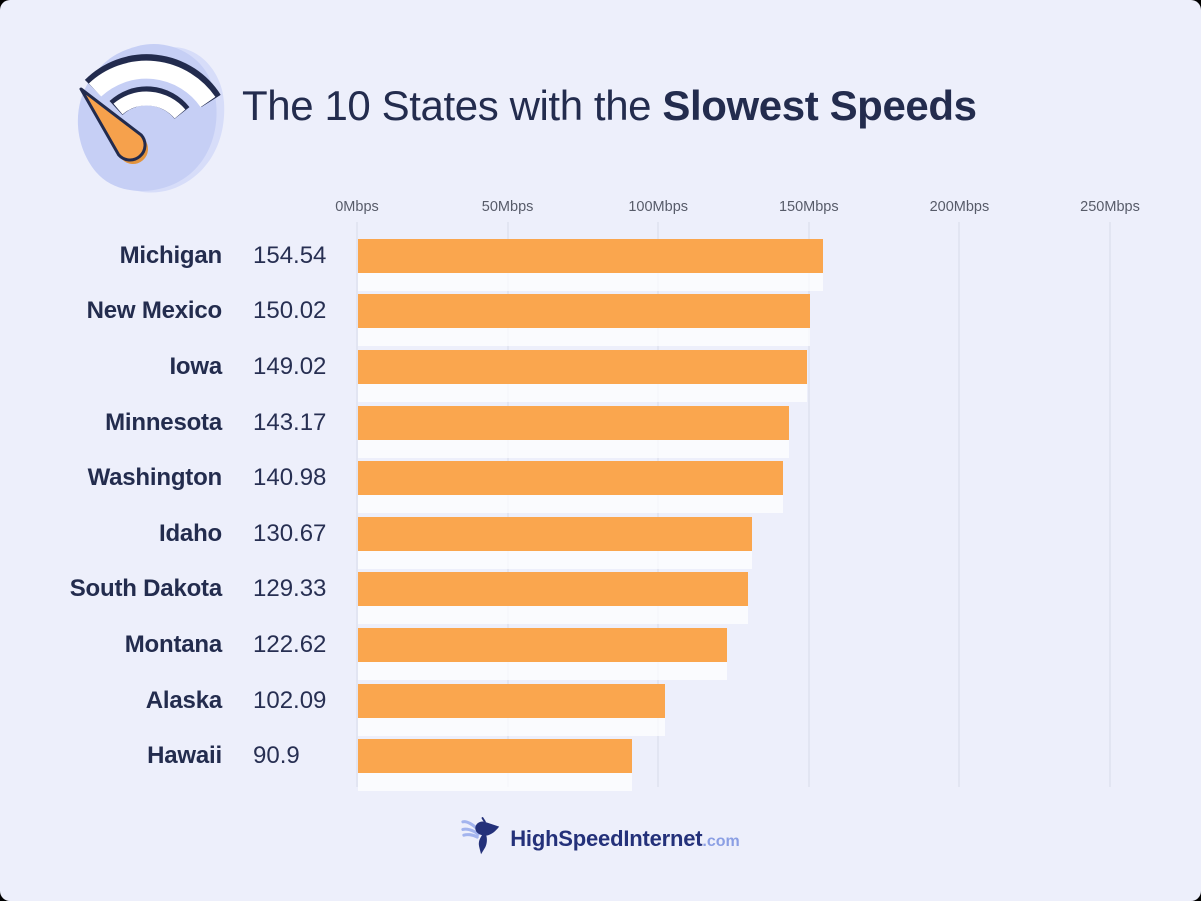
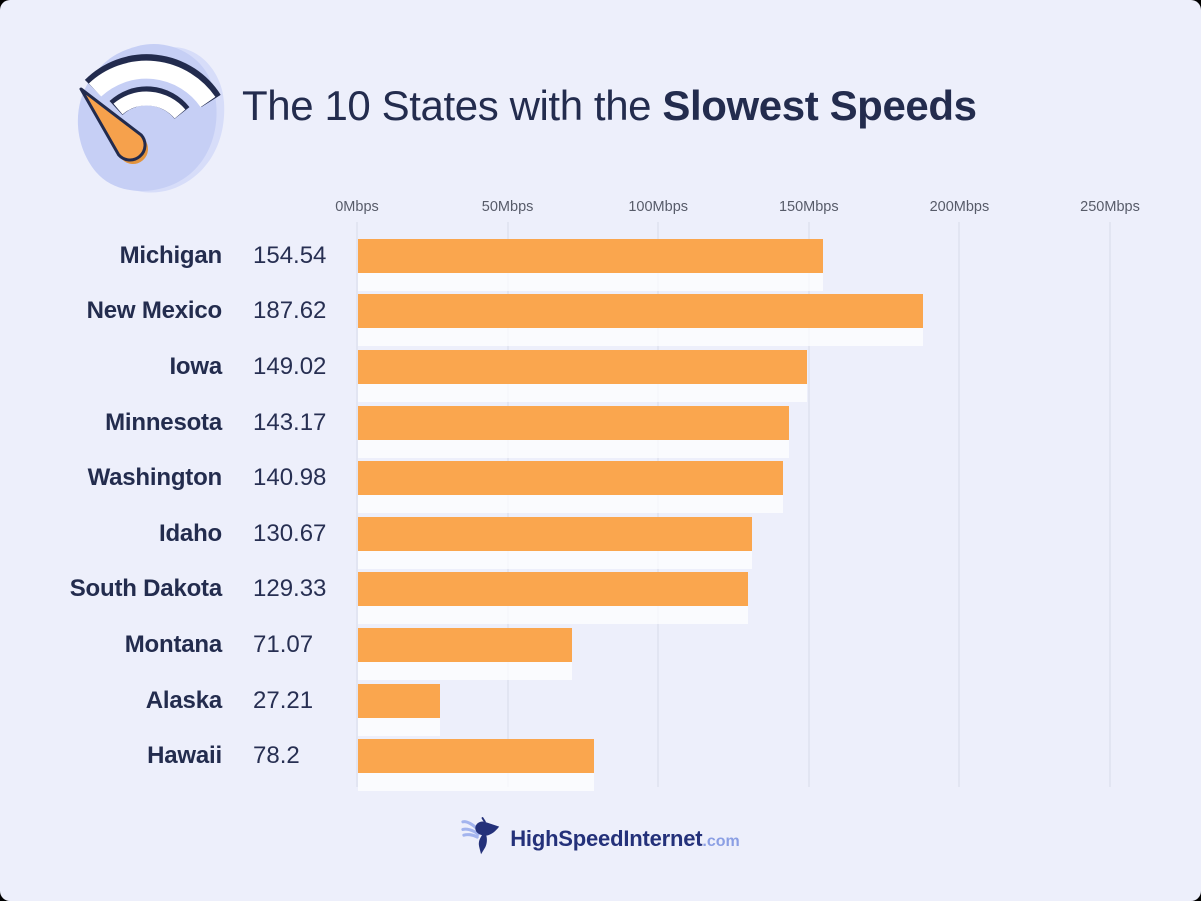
New Mexico: 150.02 -> 187.62
Montana: 122.62 -> 71.07
Alaska: 102.09 -> 27.21
Hawaii: 90.9 -> 78.2
